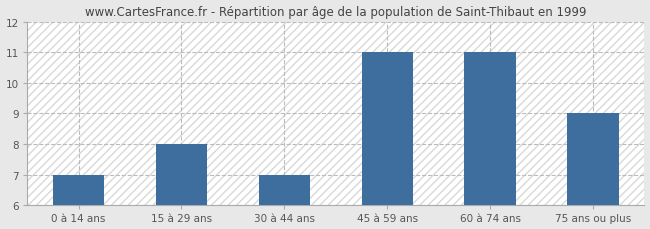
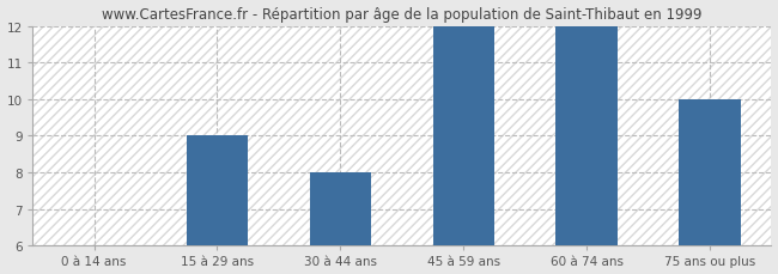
0 à 14 ans: 7 -> 6
15 à 29 ans: 8 -> 9
30 à 44 ans: 7 -> 8
45 à 59 ans: 11 -> 12
60 à 74 ans: 11 -> 12
75 ans ou plus: 9 -> 10
